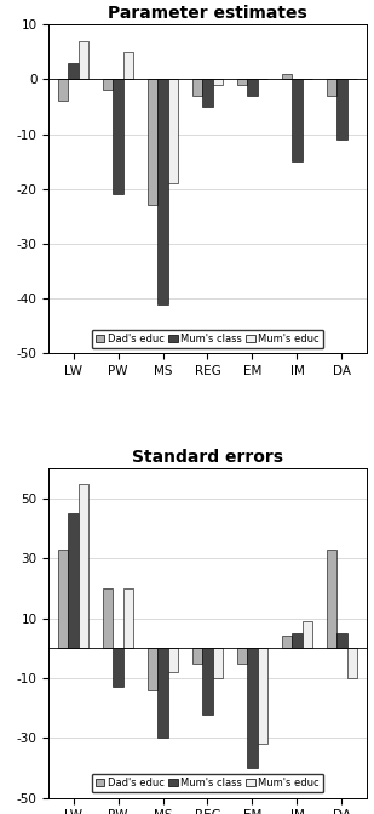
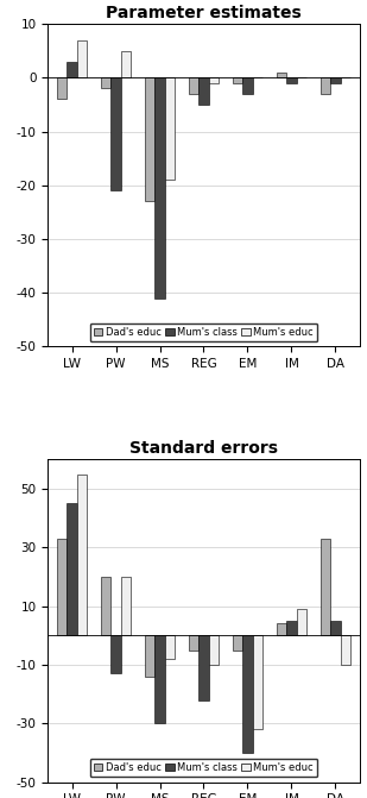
Parameter estimates/Mum's class/IM: -15 -> -1
Parameter estimates/Mum's class/DA: -11 -> -1
